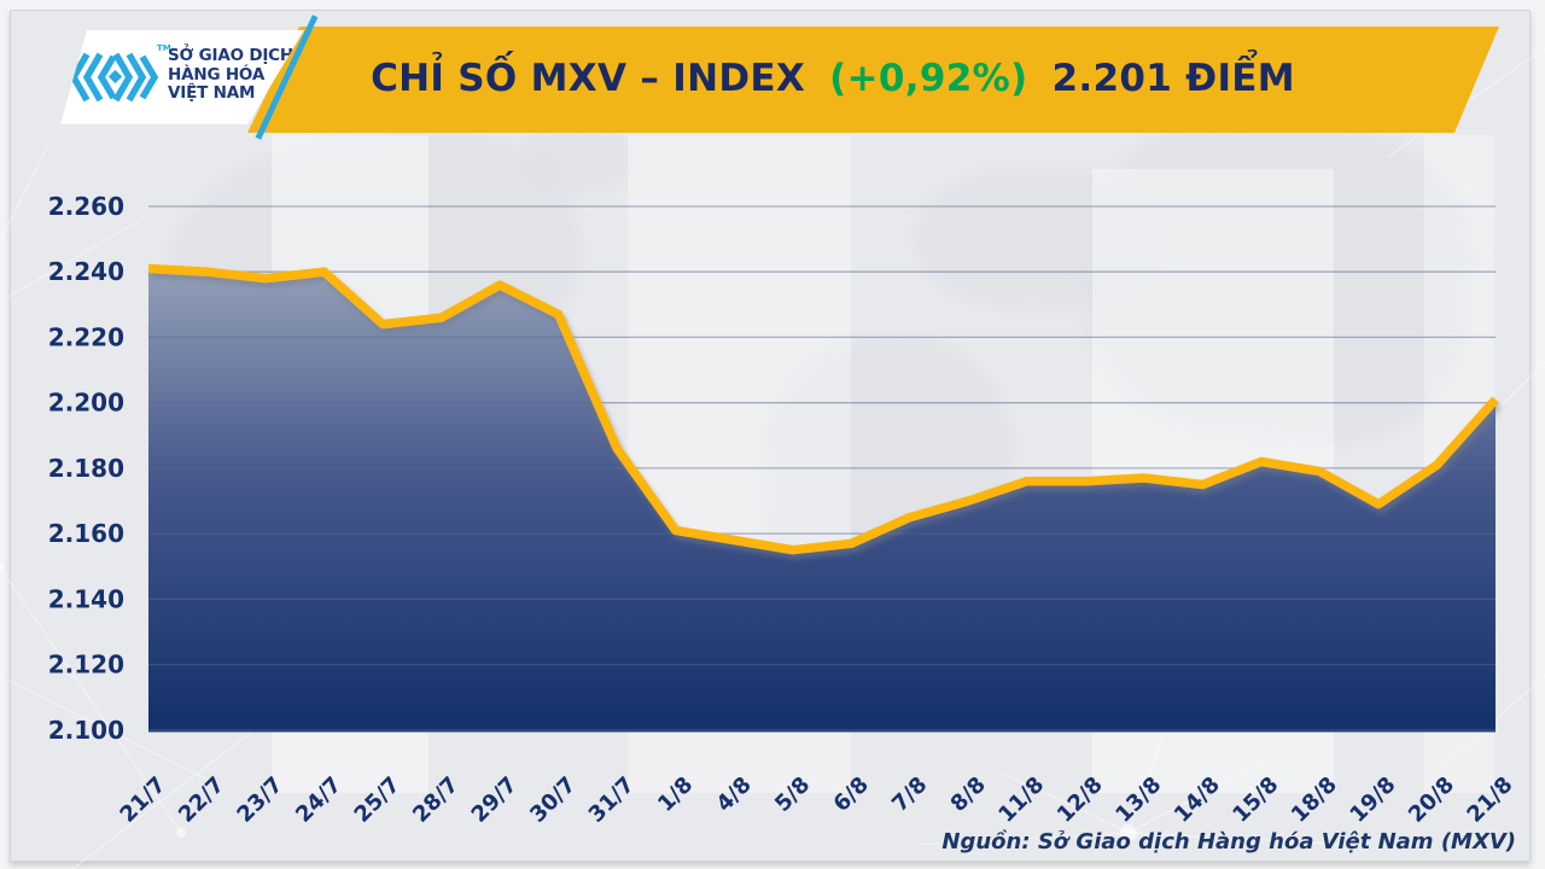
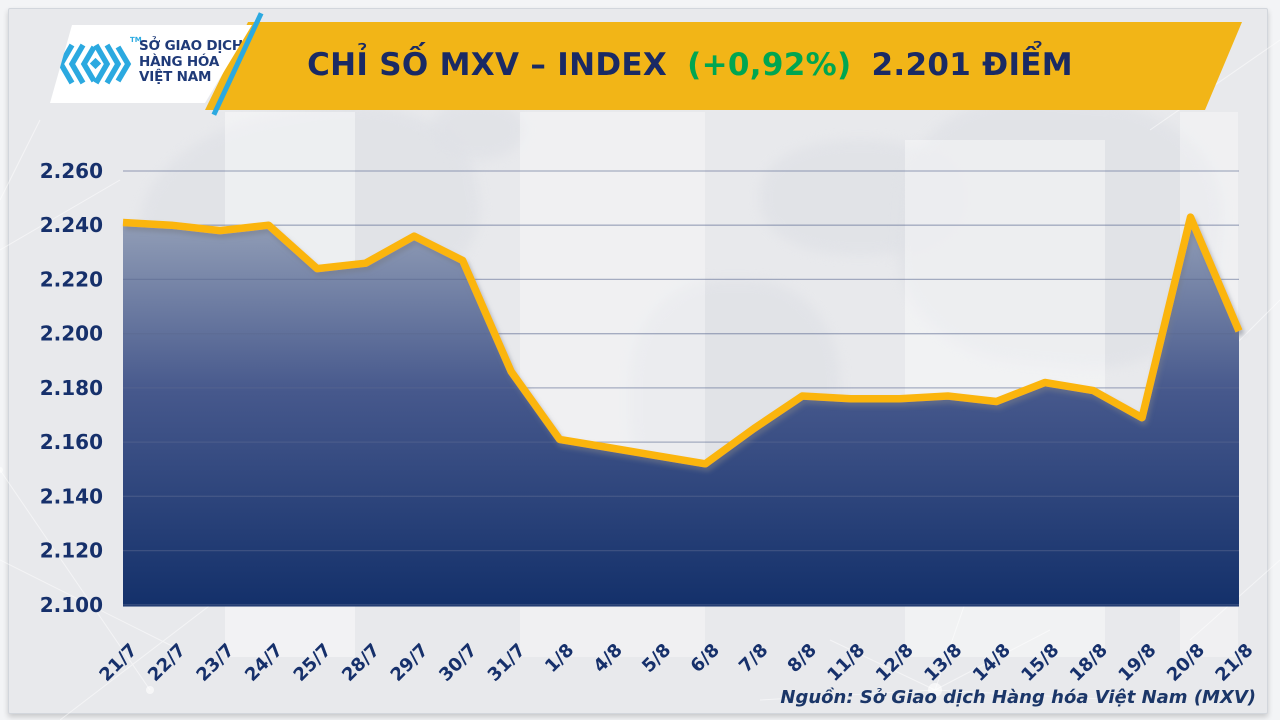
6/8: 2157 -> 2152
8/8: 2170 -> 2177
20/8: 2181 -> 2243
